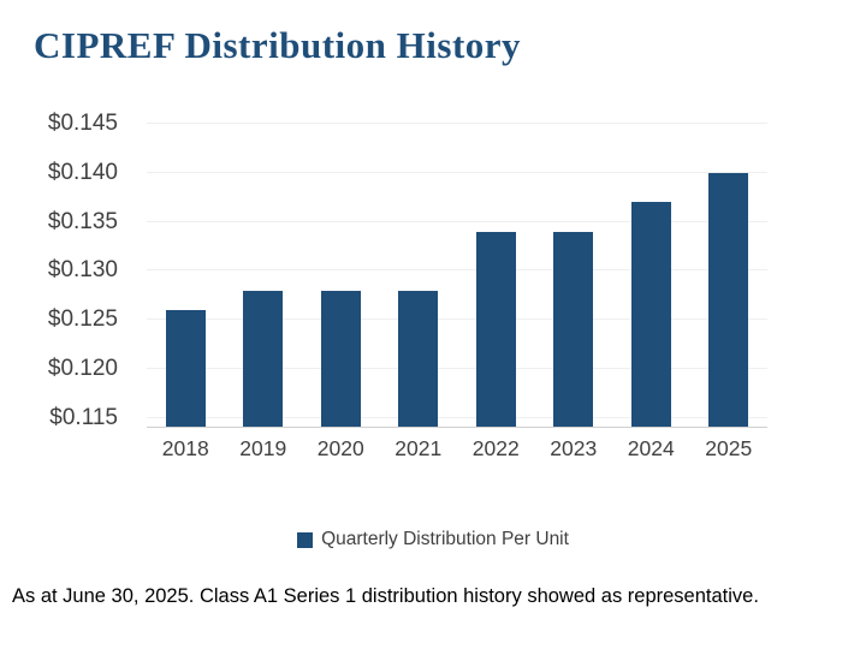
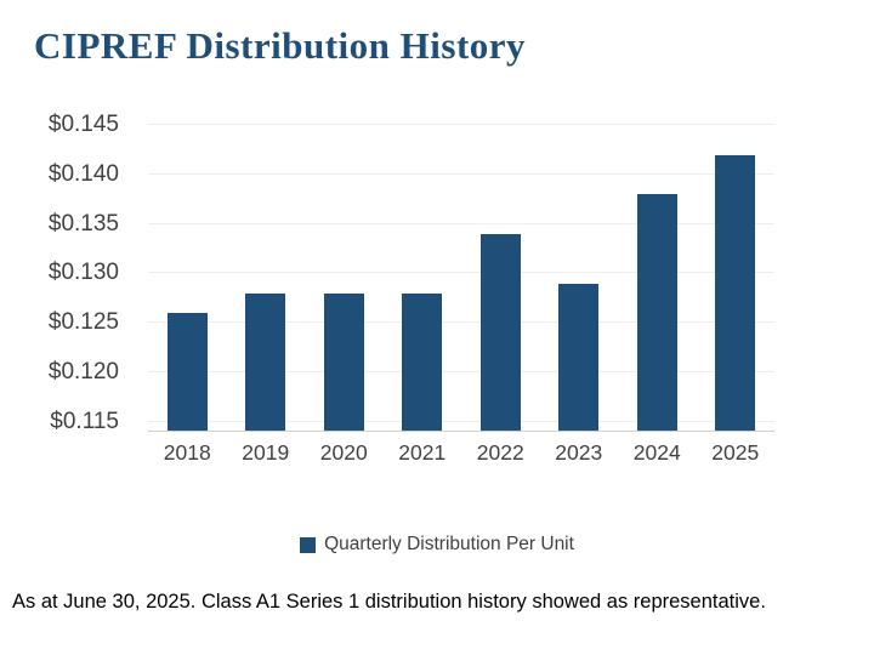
2023: $0.134 -> $0.129
2024: $0.137 -> $0.138
2025: $0.140 -> $0.142
